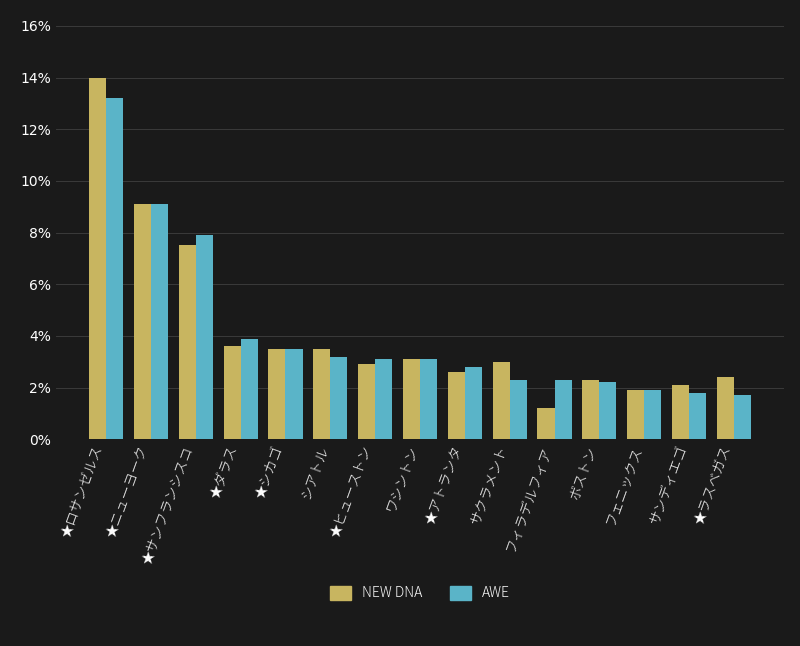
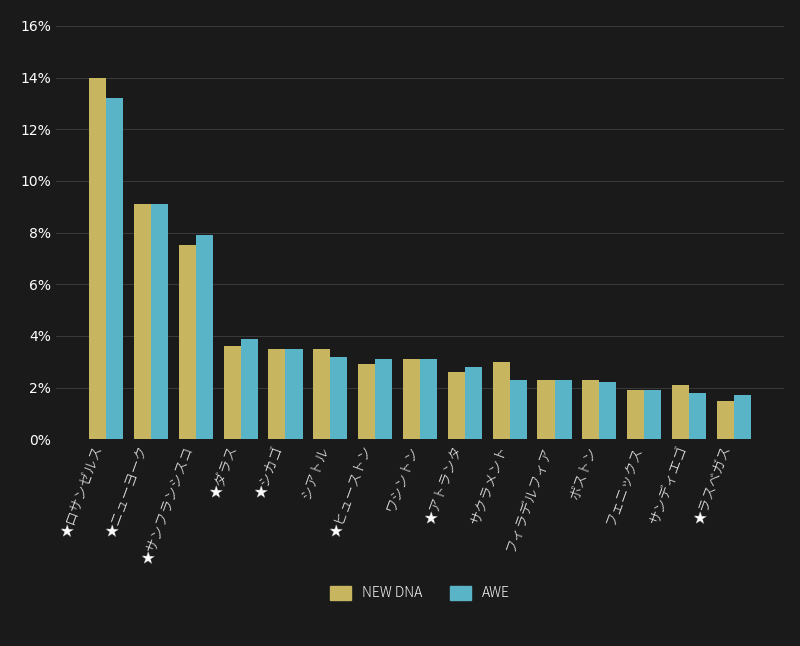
NEW DNA/フィラデルフィア: 1.2% -> 2.3%
NEW DNA/★ラスベガス: 2.4% -> 1.5%
